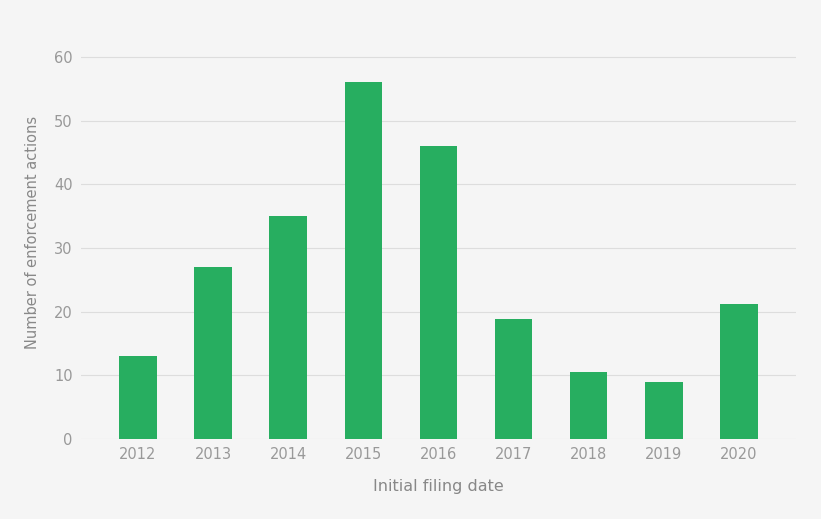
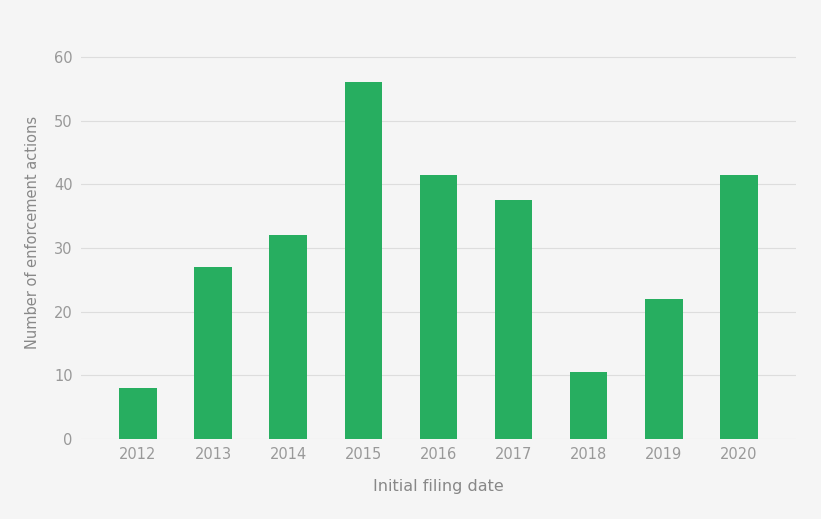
2012: 13.0 -> 8.0
2014: 35.0 -> 32.0
2016: 46.0 -> 41.5
2017: 18.8 -> 37.5
2019: 9.0 -> 22.0
2020: 21.2 -> 41.5
